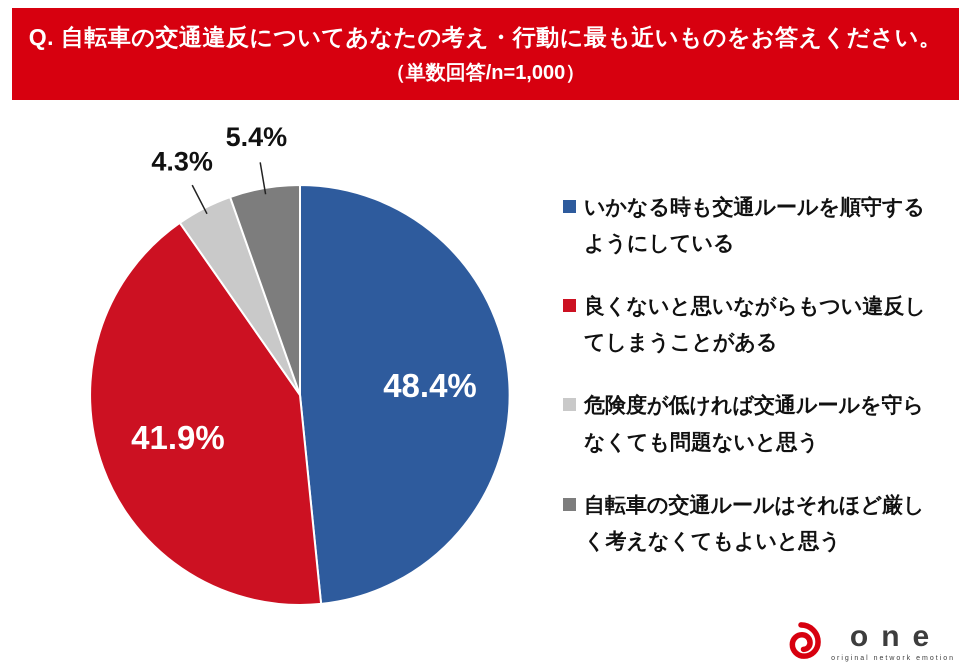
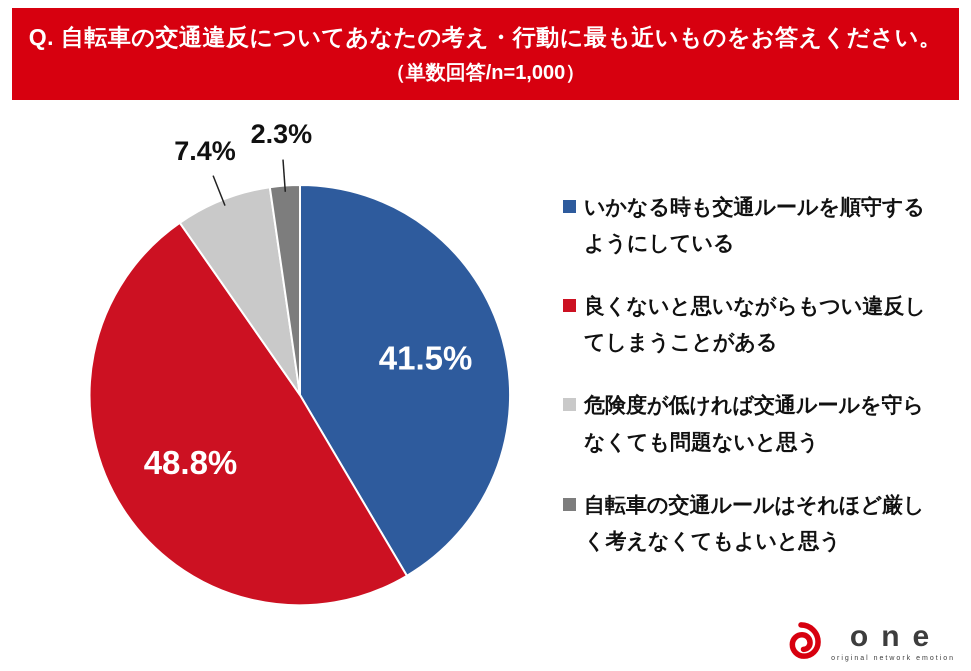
いかなる時も交通ルールを順守するようにしている: 48.4% -> 41.5%
良くないと思いながらもつい違反してしまうことがある: 41.9% -> 48.8%
危険度が低ければ交通ルールを守らなくても問題ないと思う: 4.3% -> 7.4%
自転車の交通ルールはそれほど厳しく考えなくてもよいと思う: 5.4% -> 2.3%
